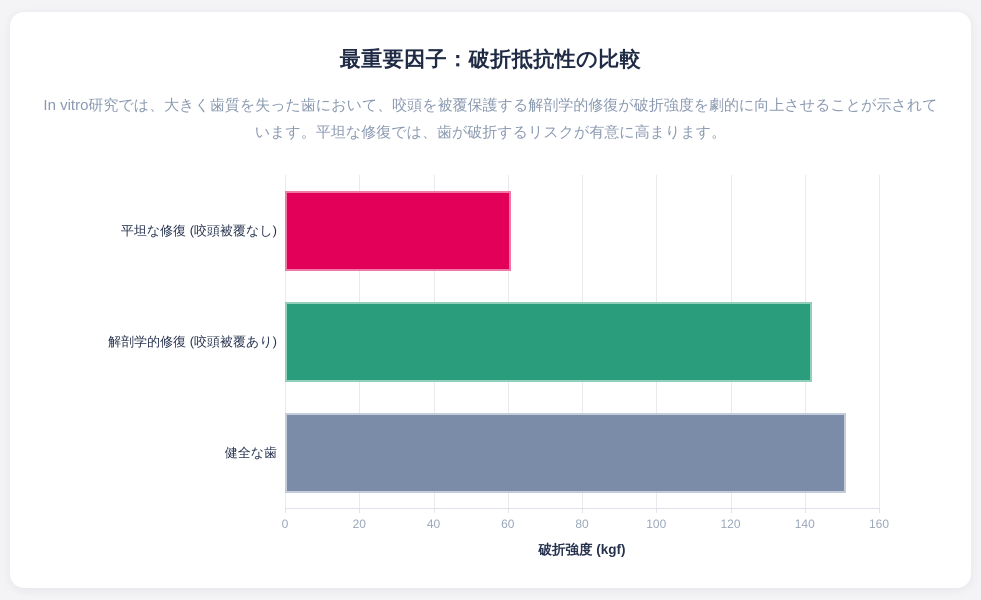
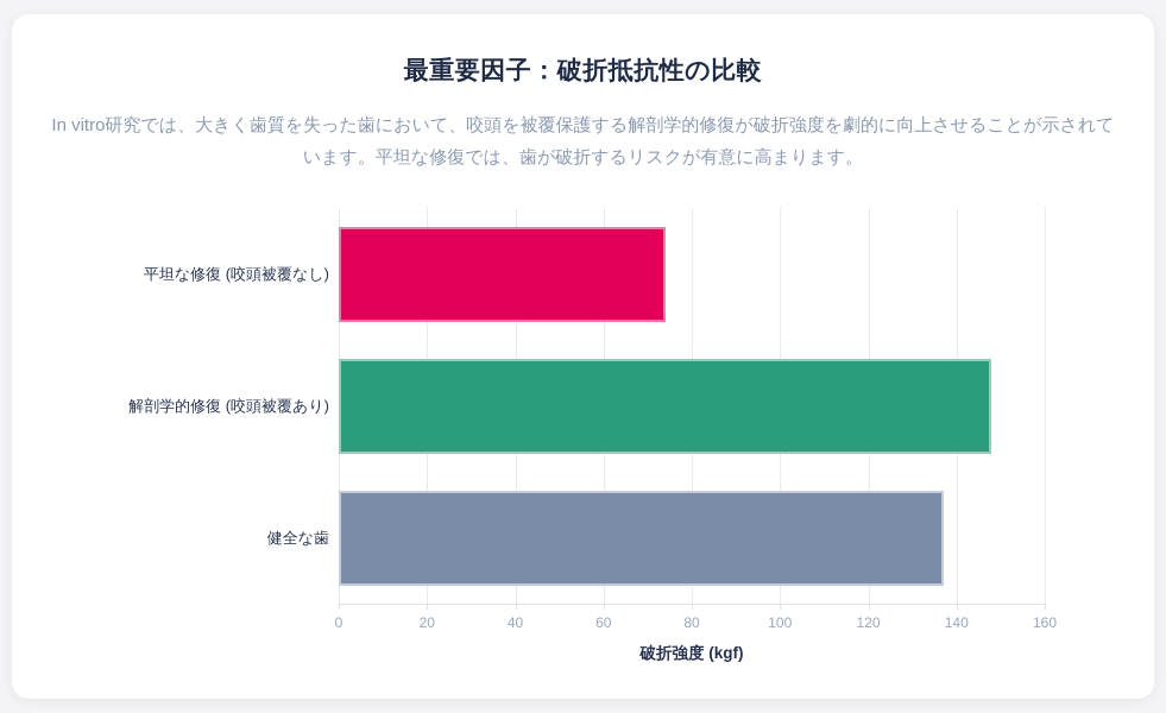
平坦な修復 (咬頭被覆なし): 61 -> 74
解剖学的修復 (咬頭被覆あり): 142 -> 148
健全な歯: 151 -> 137
